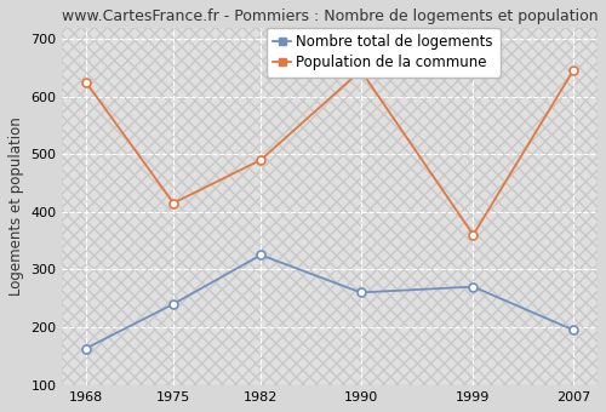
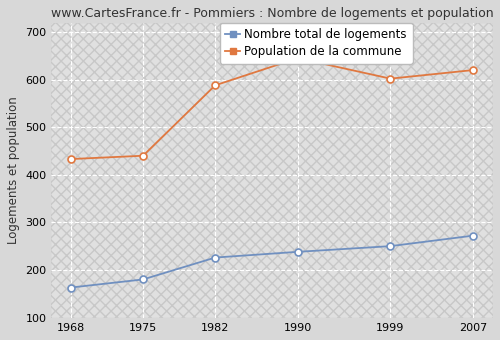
Population de la commune/1968: 625 -> 433
Nombre total de logements/1975: 240 -> 180
Population de la commune/1975: 415 -> 440
Nombre total de logements/1982: 325 -> 226
Population de la commune/1982: 490 -> 588
Nombre total de logements/1990: 260 -> 238
Nombre total de logements/1999: 270 -> 250
Population de la commune/1999: 360 -> 602
Nombre total de logements/2007: 195 -> 272
Population de la commune/2007: 645 -> 620
